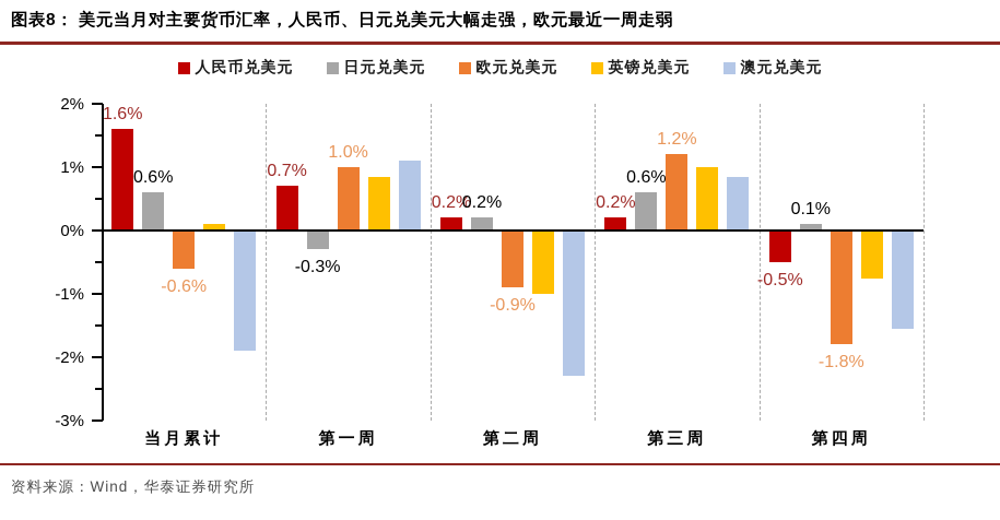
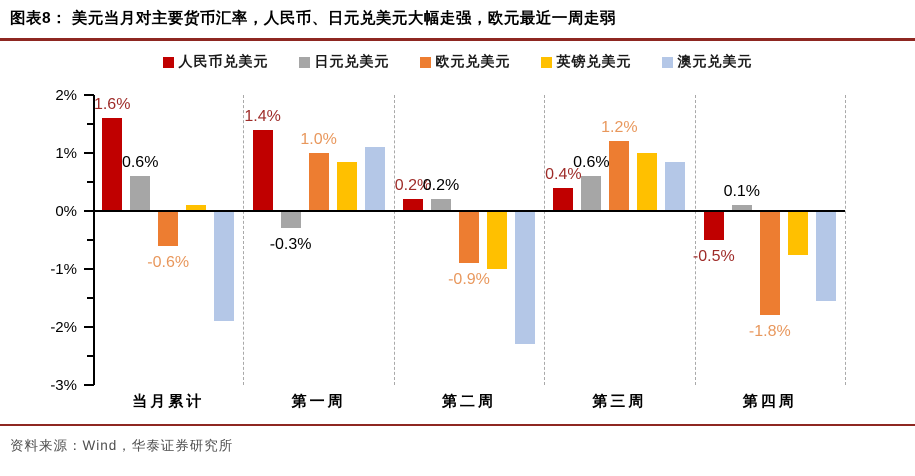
人民币兑美元/第一周: 0.7% -> 1.4%
人民币兑美元/第三周: 0.2% -> 0.4%
